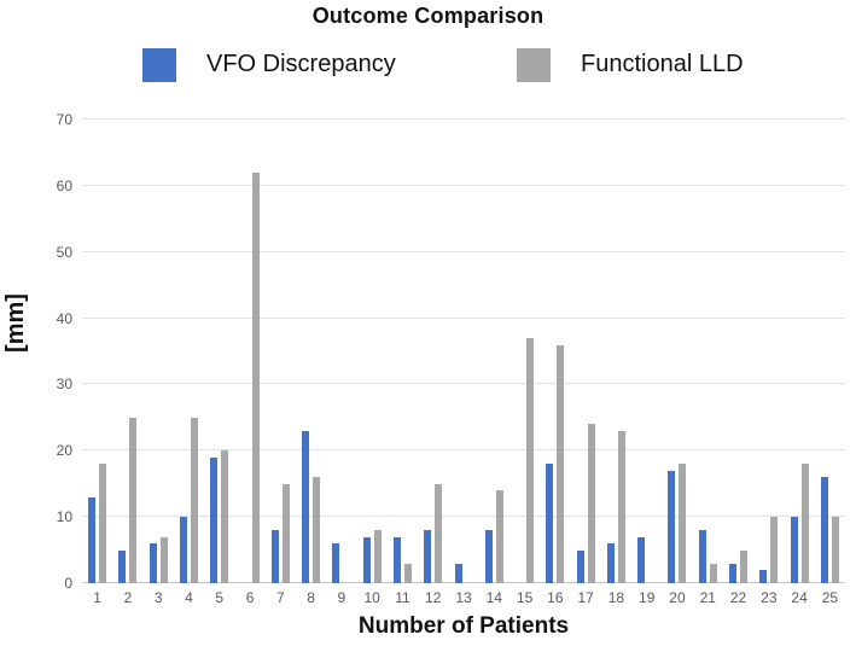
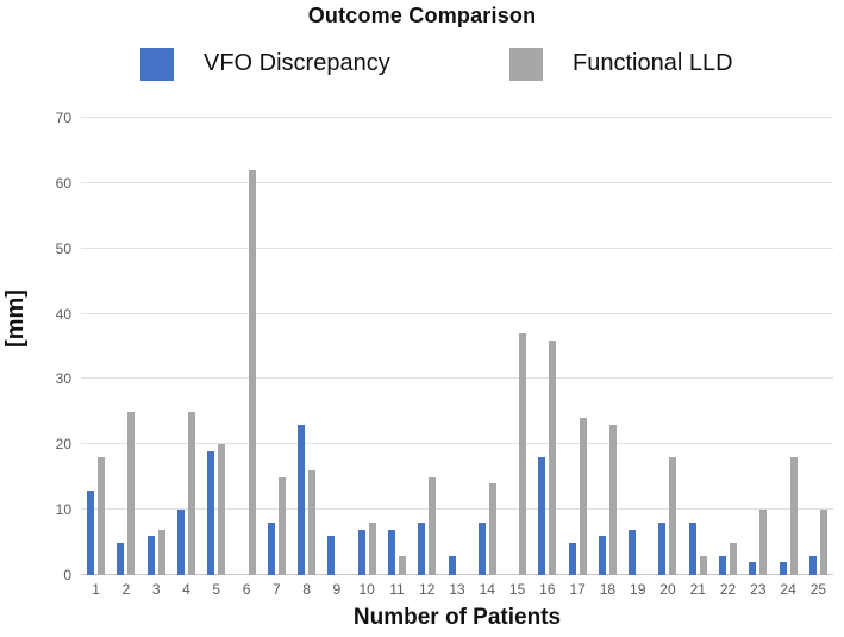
VFO Discrepancy/20: 17 -> 8
VFO Discrepancy/24: 10 -> 2
VFO Discrepancy/25: 16 -> 3
